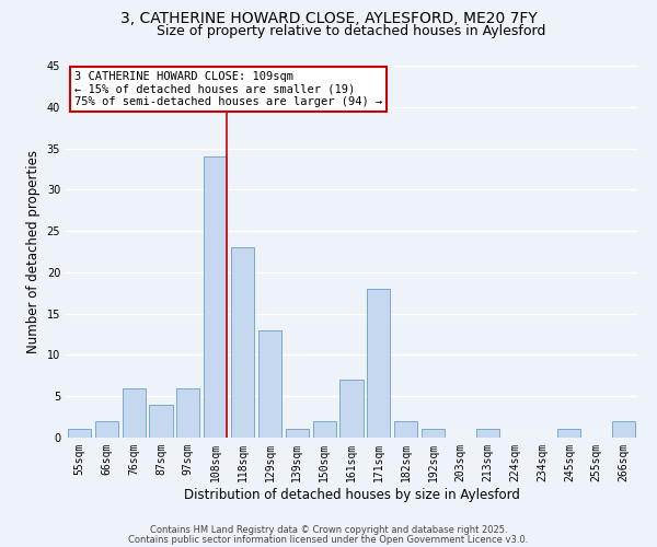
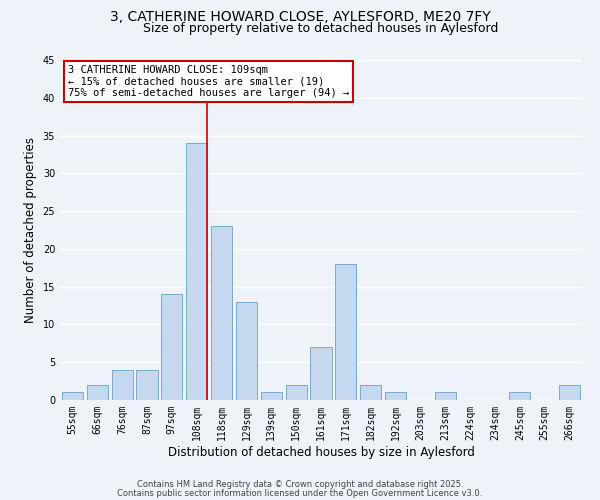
76sqm: 6 -> 4
97sqm: 6 -> 14
